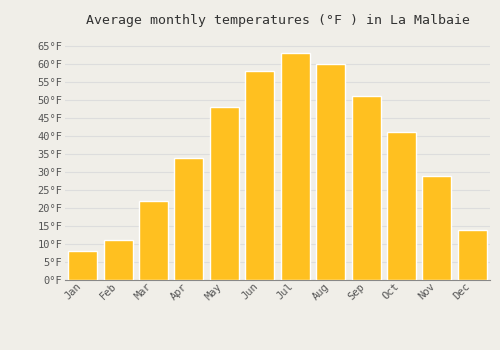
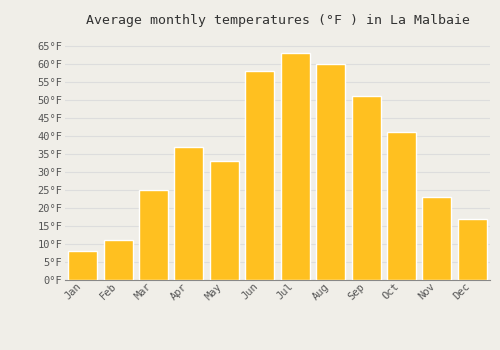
Mar: 22°F -> 25°F
Apr: 34°F -> 37°F
May: 48°F -> 33°F
Nov: 29°F -> 23°F
Dec: 14°F -> 17°F
